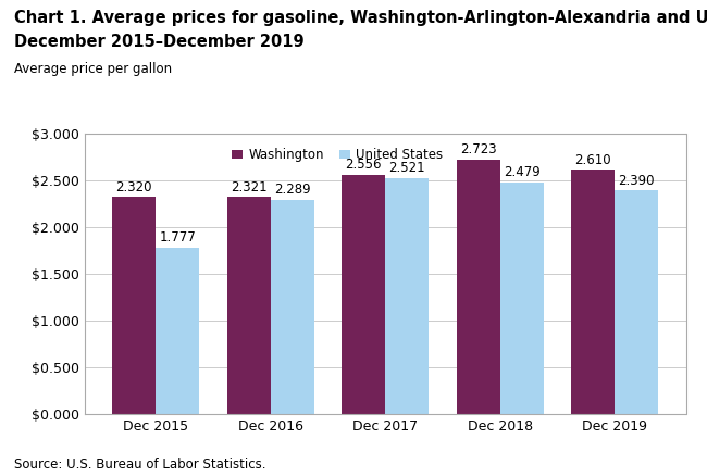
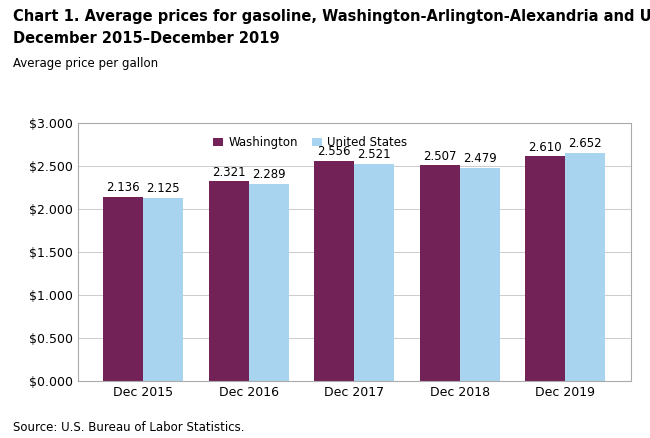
Washington/Dec 2015: 2.320 -> 2.136
United States/Dec 2015: 1.777 -> 2.125
Washington/Dec 2018: 2.723 -> 2.507
United States/Dec 2019: 2.390 -> 2.652
